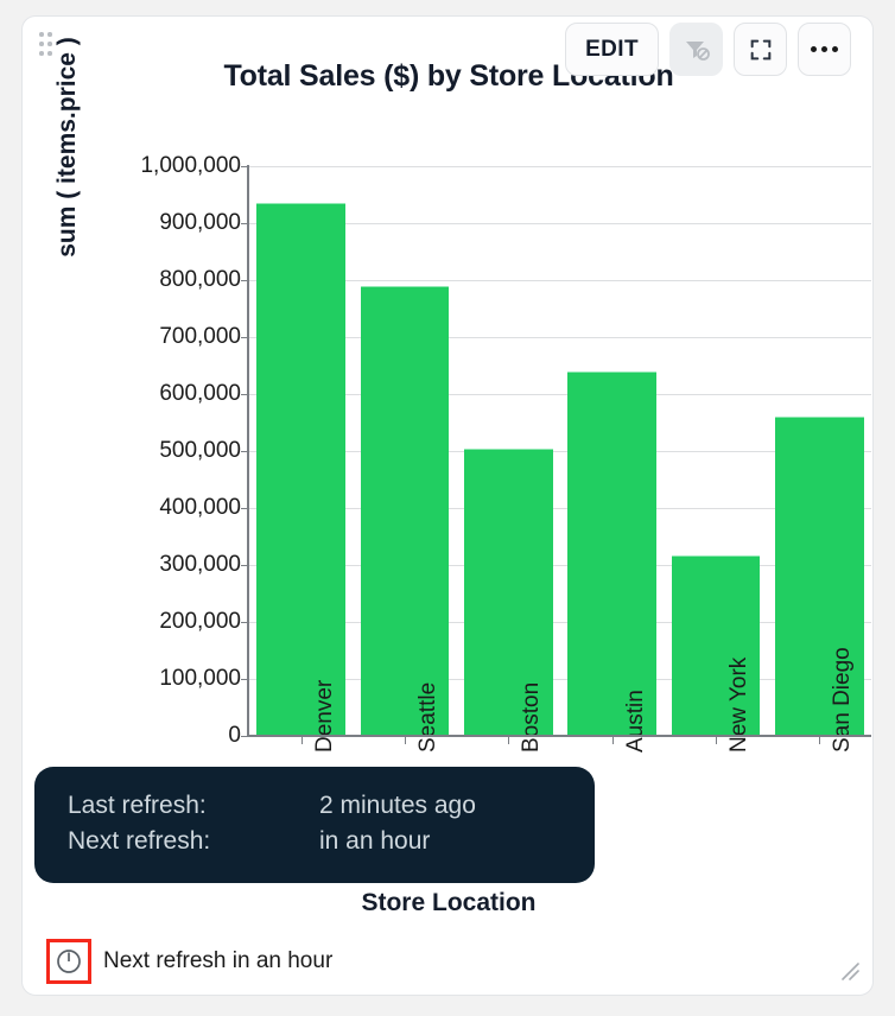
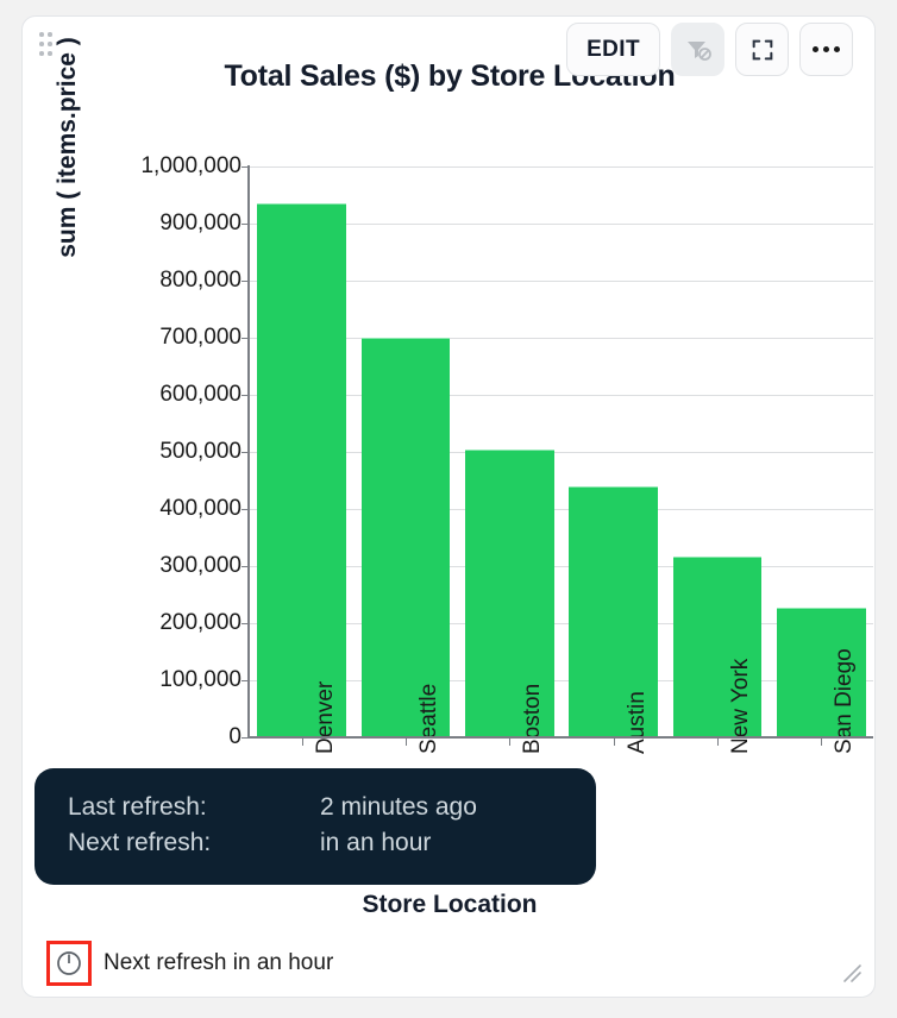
Seattle: 790000 -> 700000
Austin: 640000 -> 440000
San Diego: 560000 -> 230000
